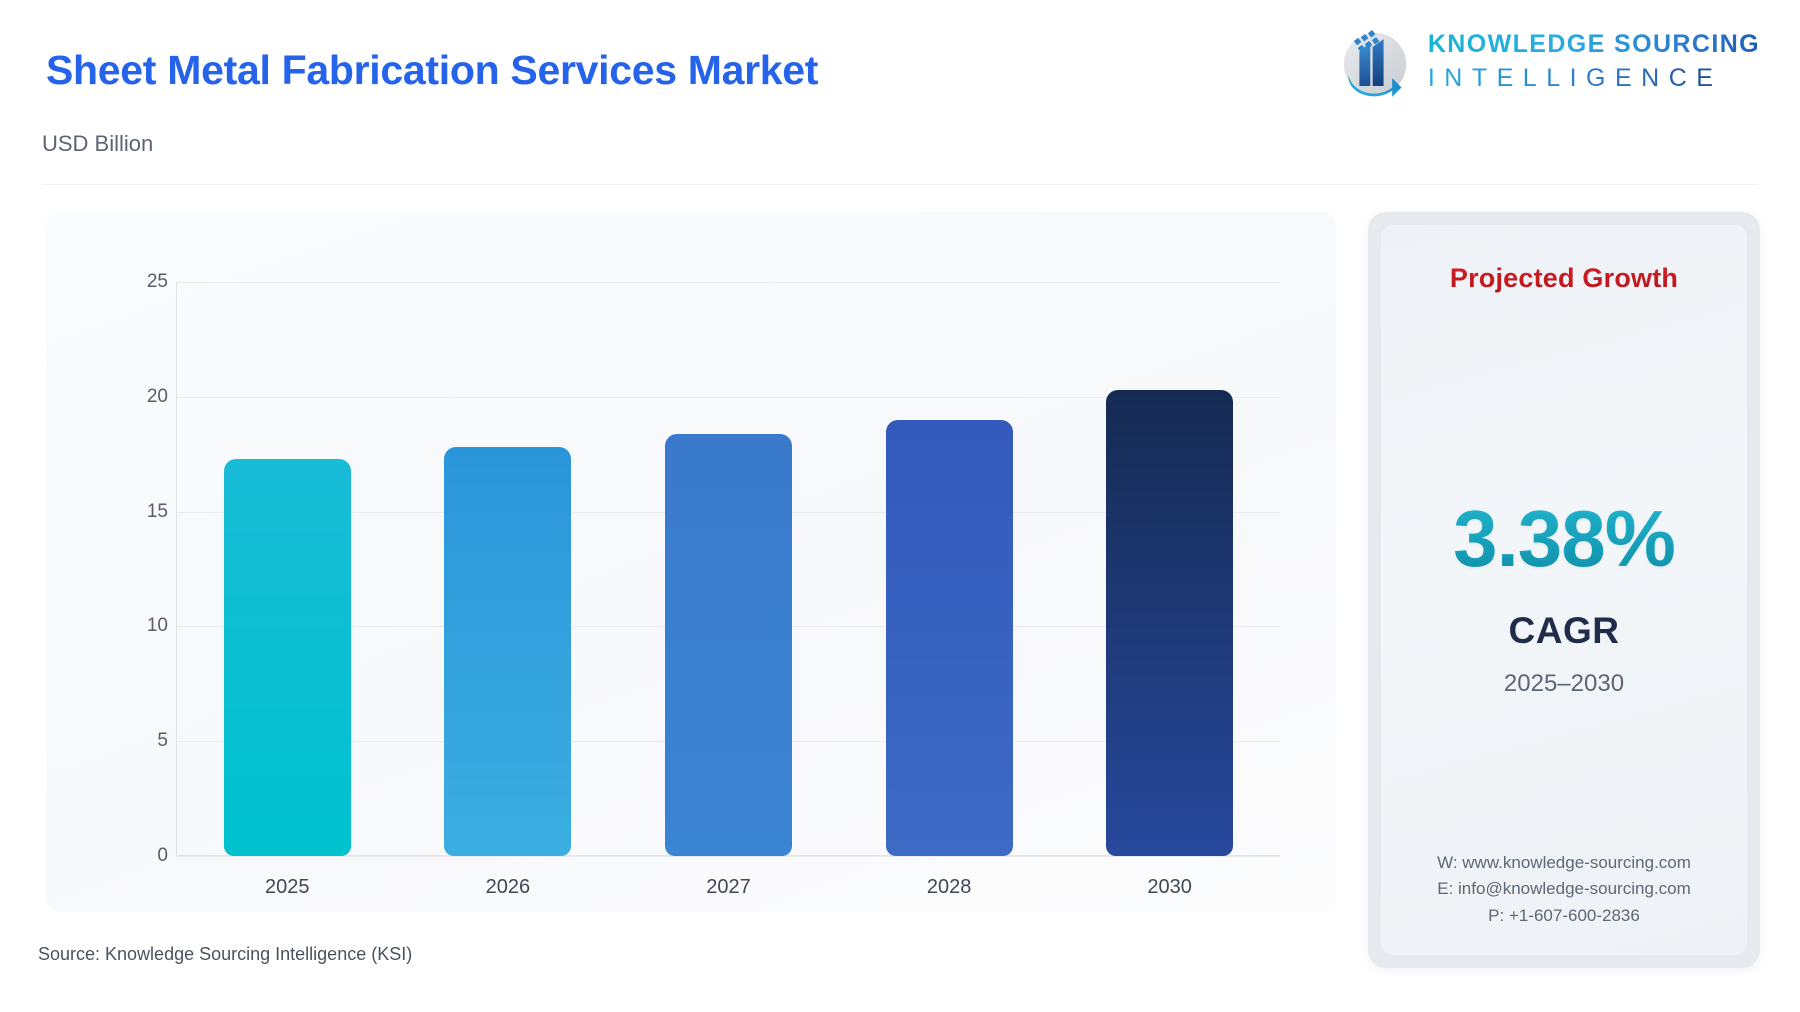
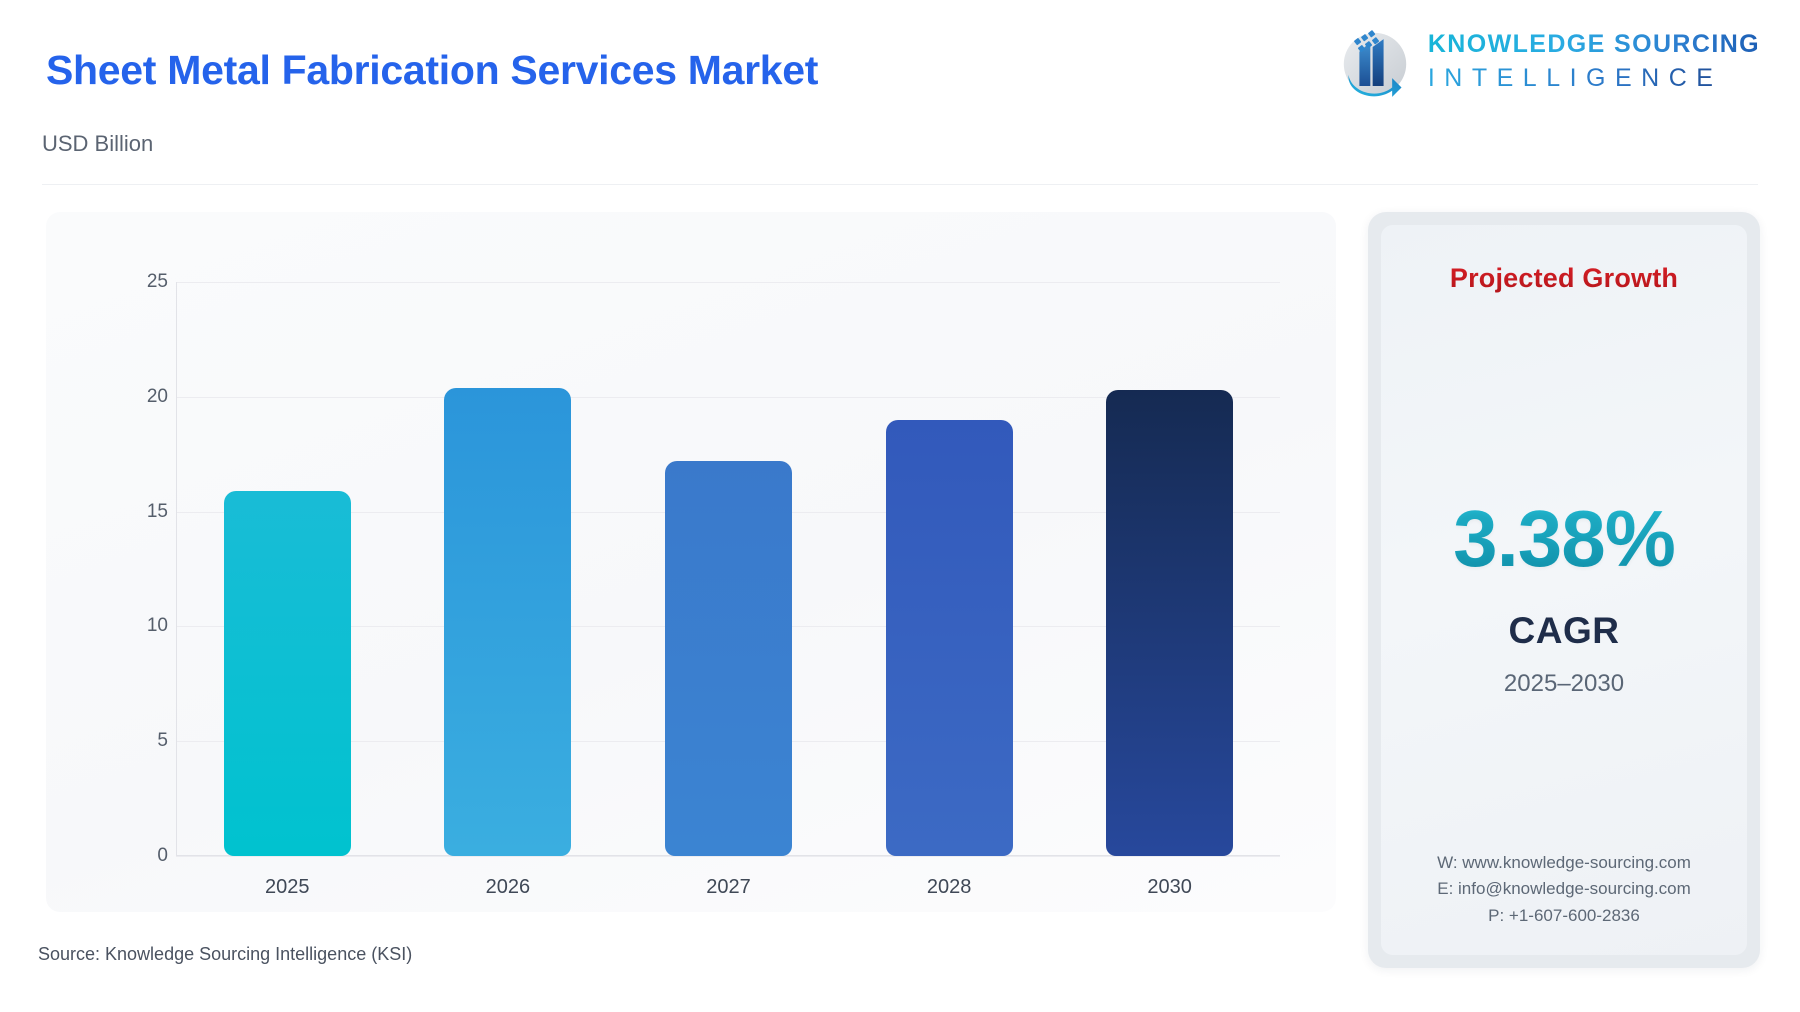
2025: 17.3 -> 15.9
2026: 17.8 -> 20.4
2027: 18.4 -> 17.2
